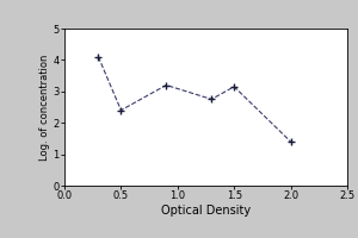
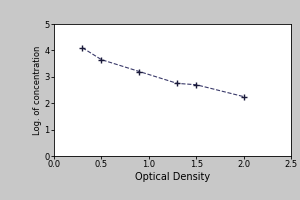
0.5: 2.40 -> 3.65
1.5: 3.15 -> 2.70
2.0: 1.40 -> 2.25
